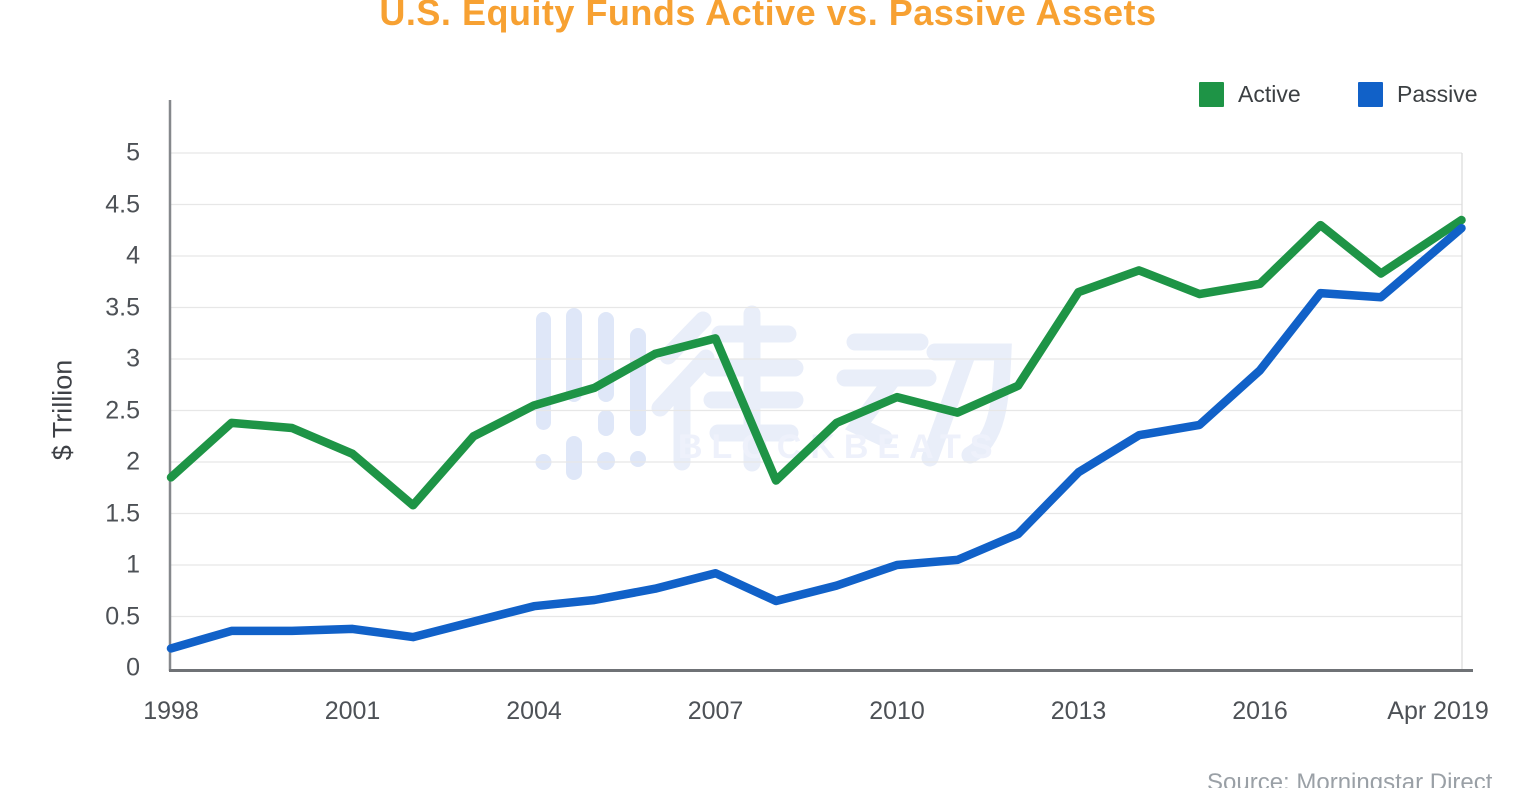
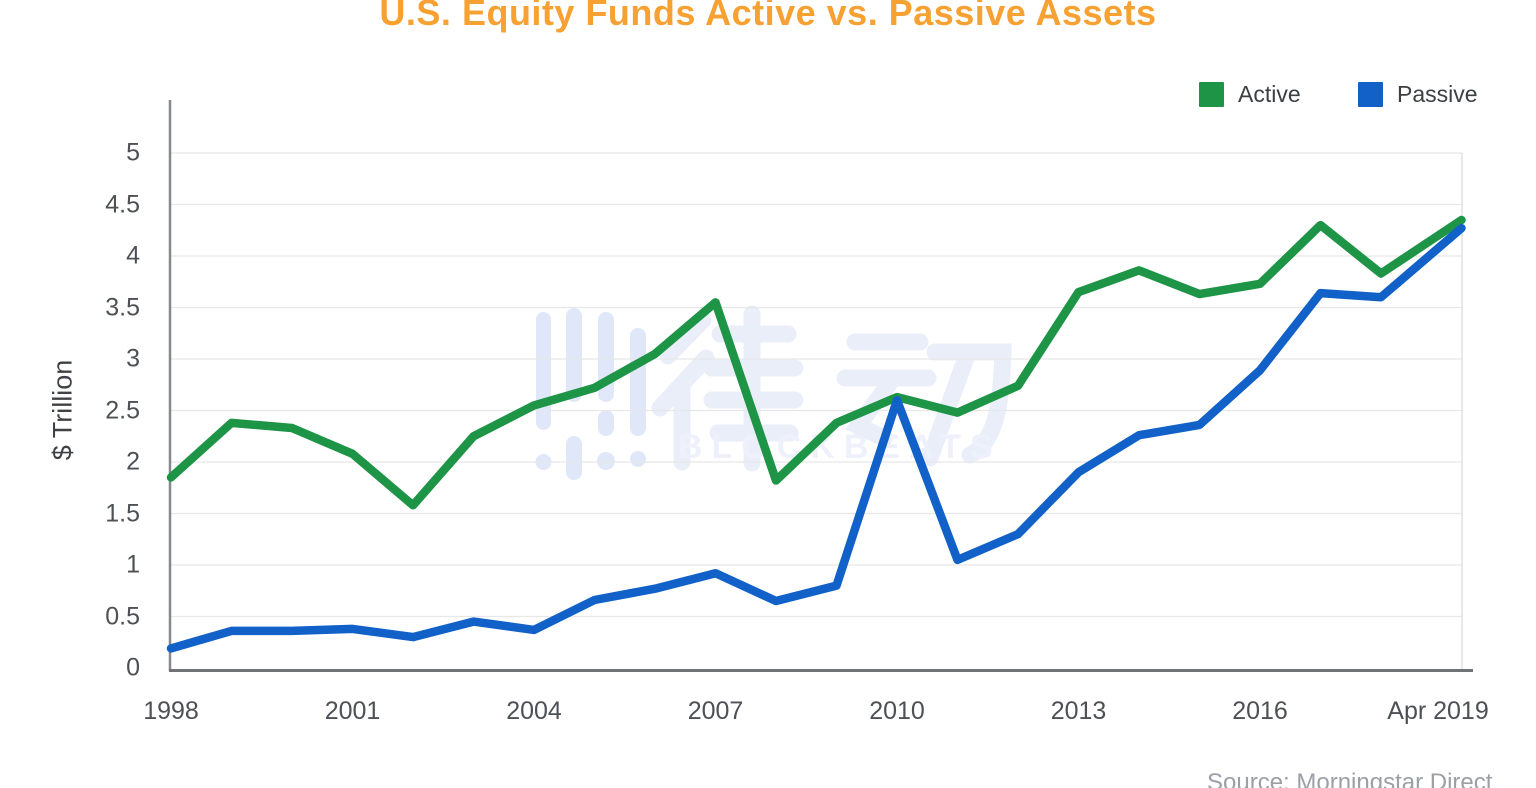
Passive/2004: 0.60 -> 0.37
Active/2007: 3.20 -> 3.55
Passive/2010: 1.00 -> 2.60
